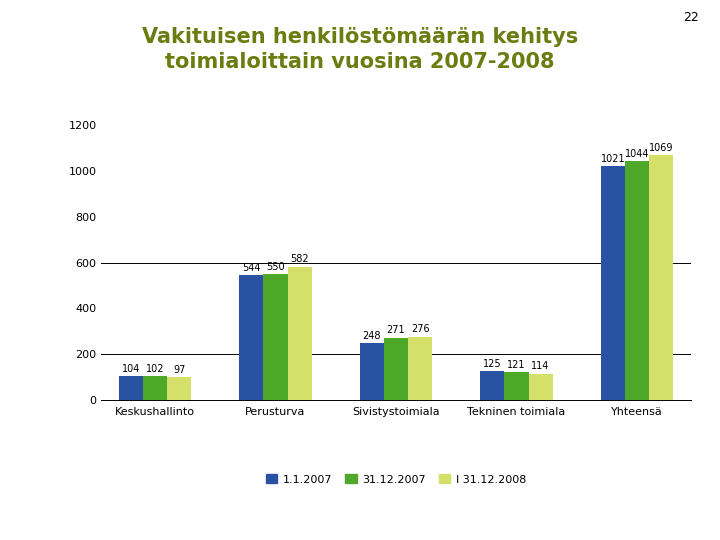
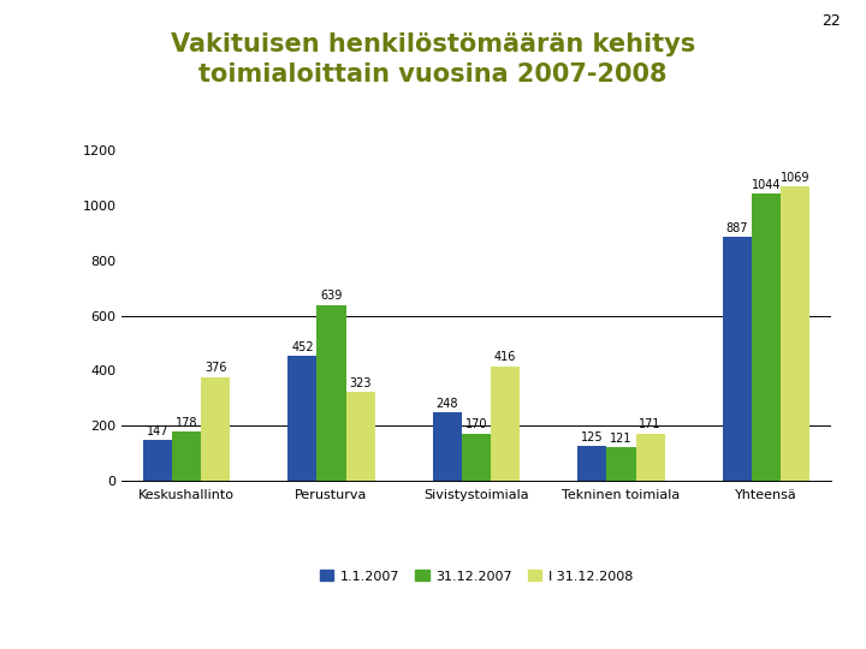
1.1.2007/Keskushallinto: 104 -> 147
31.12.2007/Keskushallinto: 102 -> 178
I 31.12.2008/Keskushallinto: 97 -> 376
1.1.2007/Perusturva: 544 -> 452
31.12.2007/Perusturva: 550 -> 639
I 31.12.2008/Perusturva: 582 -> 323
31.12.2007/Sivistystoimiala: 271 -> 170
I 31.12.2008/Sivistystoimiala: 276 -> 416
I 31.12.2008/Tekninen toimiala: 114 -> 171
1.1.2007/Yhteensä: 1021 -> 887
